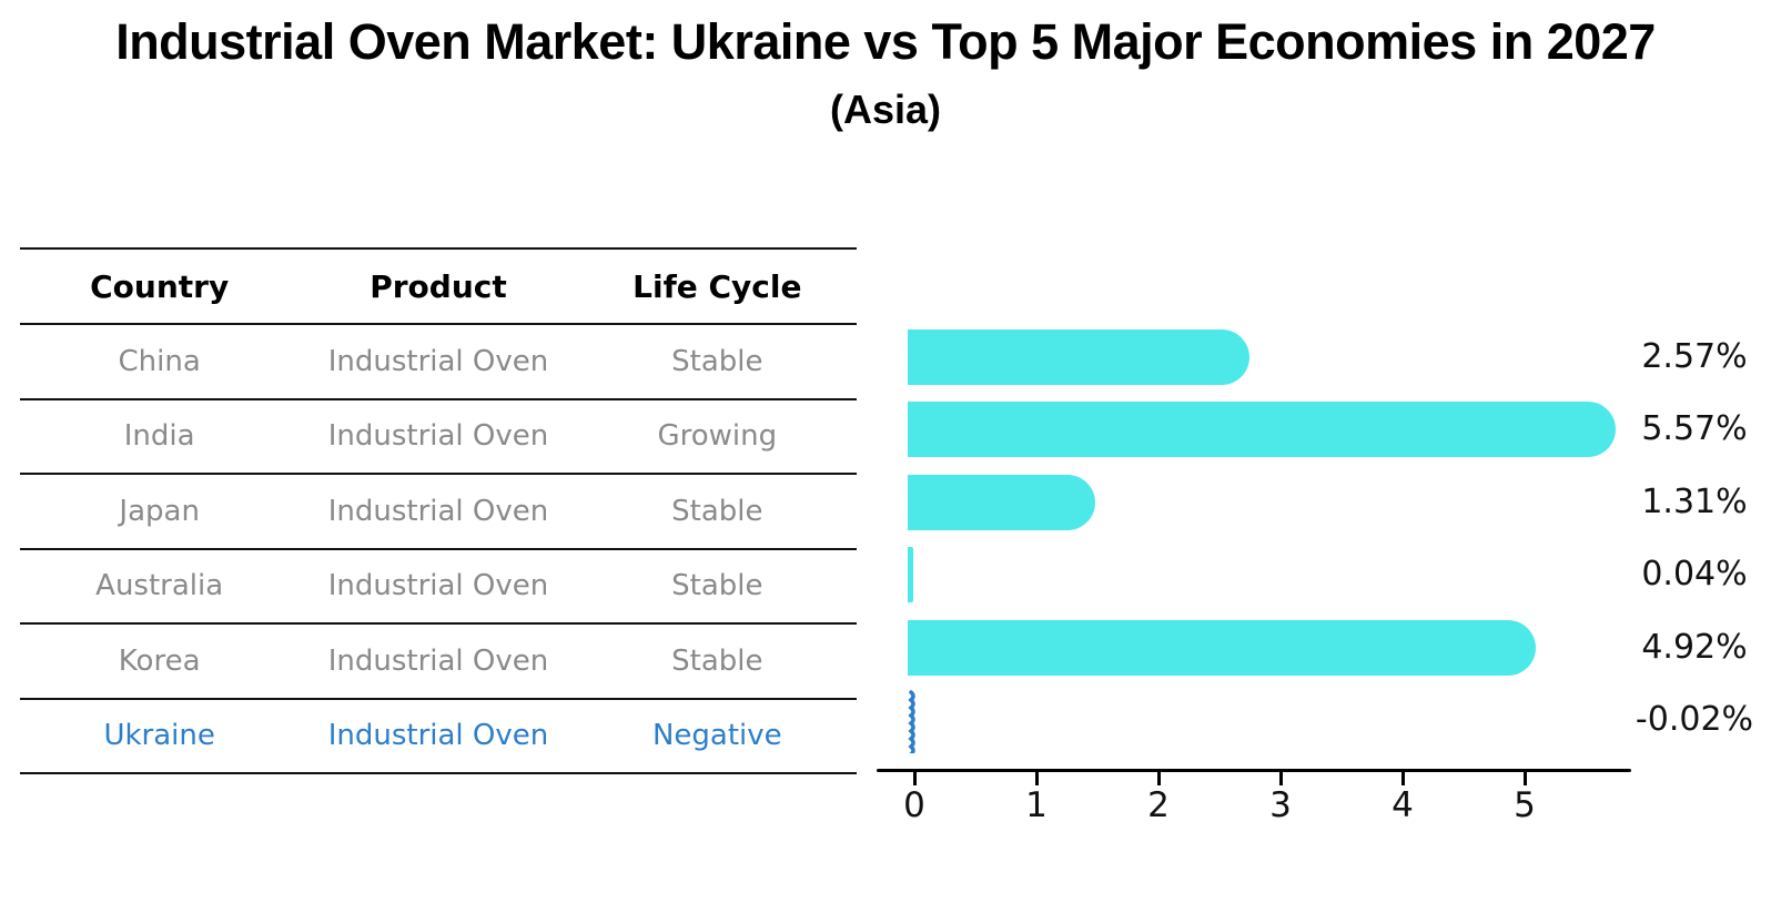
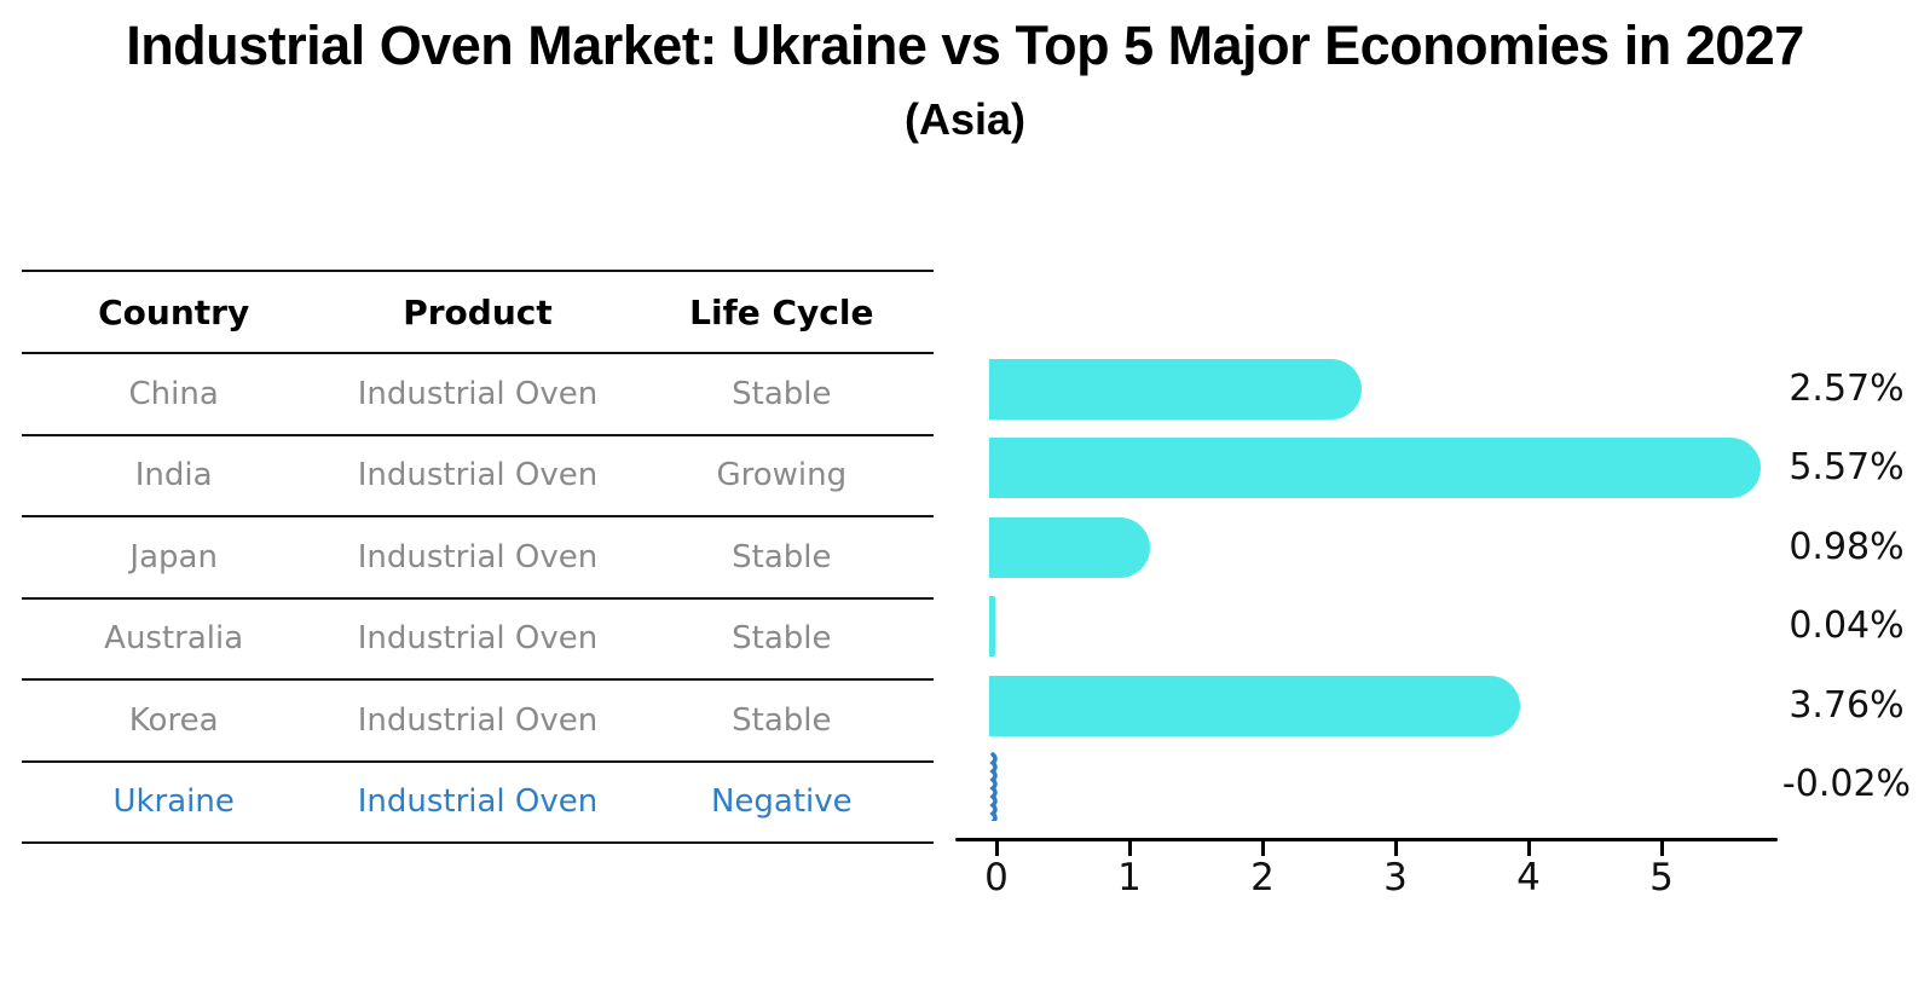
Japan: 1.31% -> 0.98%
Korea: 4.92% -> 3.76%
